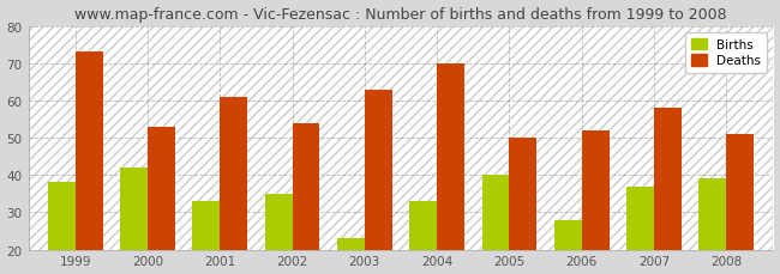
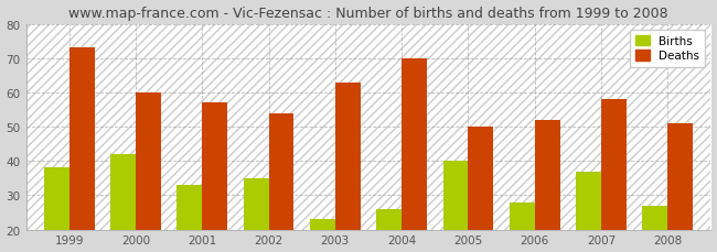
Deaths/2000: 53 -> 60
Deaths/2001: 61 -> 57
Births/2004: 33 -> 26
Births/2008: 39 -> 27
